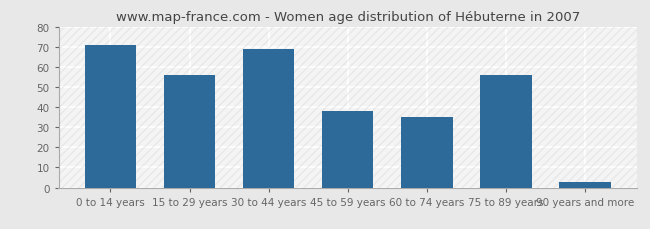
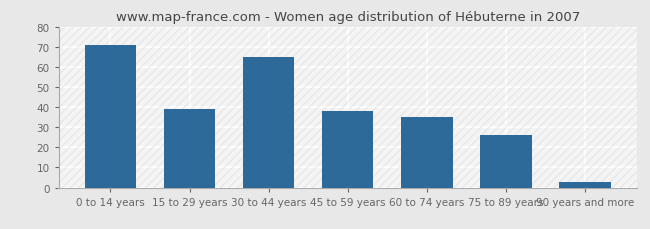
15 to 29 years: 56 -> 39
30 to 44 years: 69 -> 65
75 to 89 years: 56 -> 26
